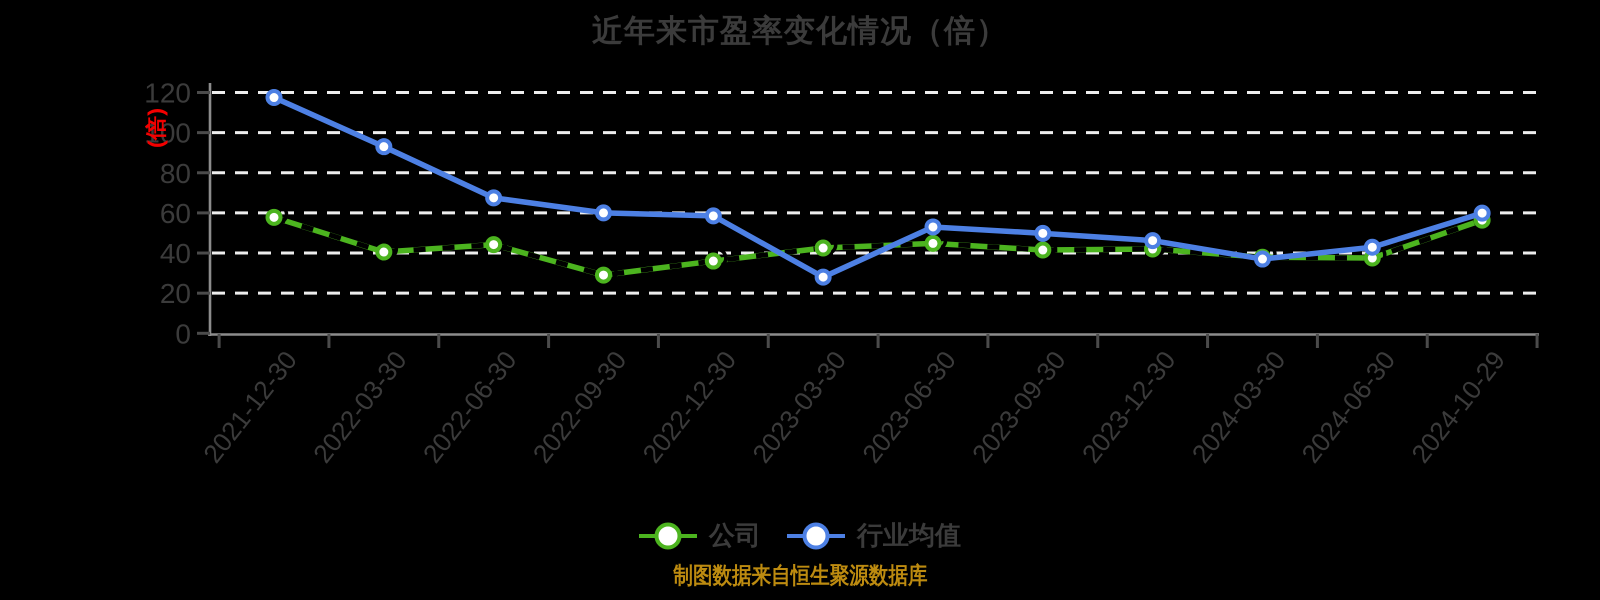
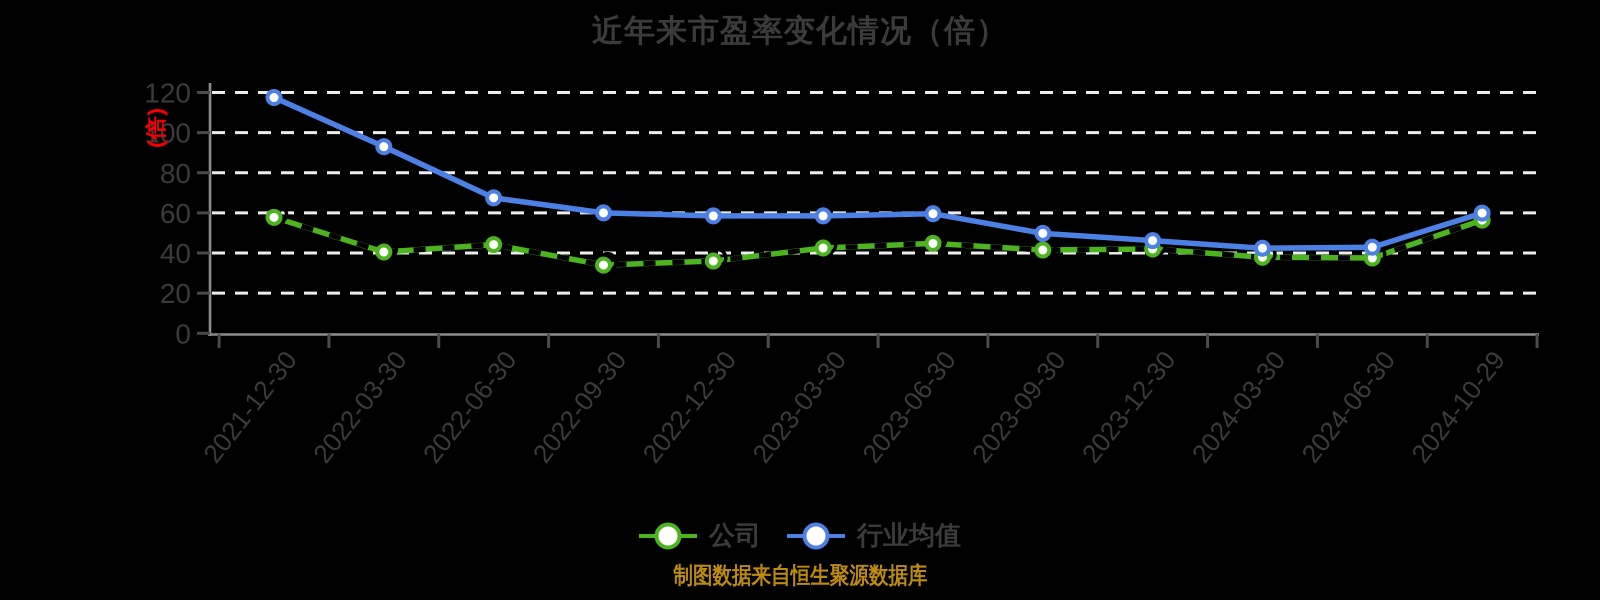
公司/2022-09-30: 29 -> 34
行业均值/2023-03-30: 28 -> 58
行业均值/2023-06-30: 53 -> 60
行业均值/2024-03-30: 37 -> 42
